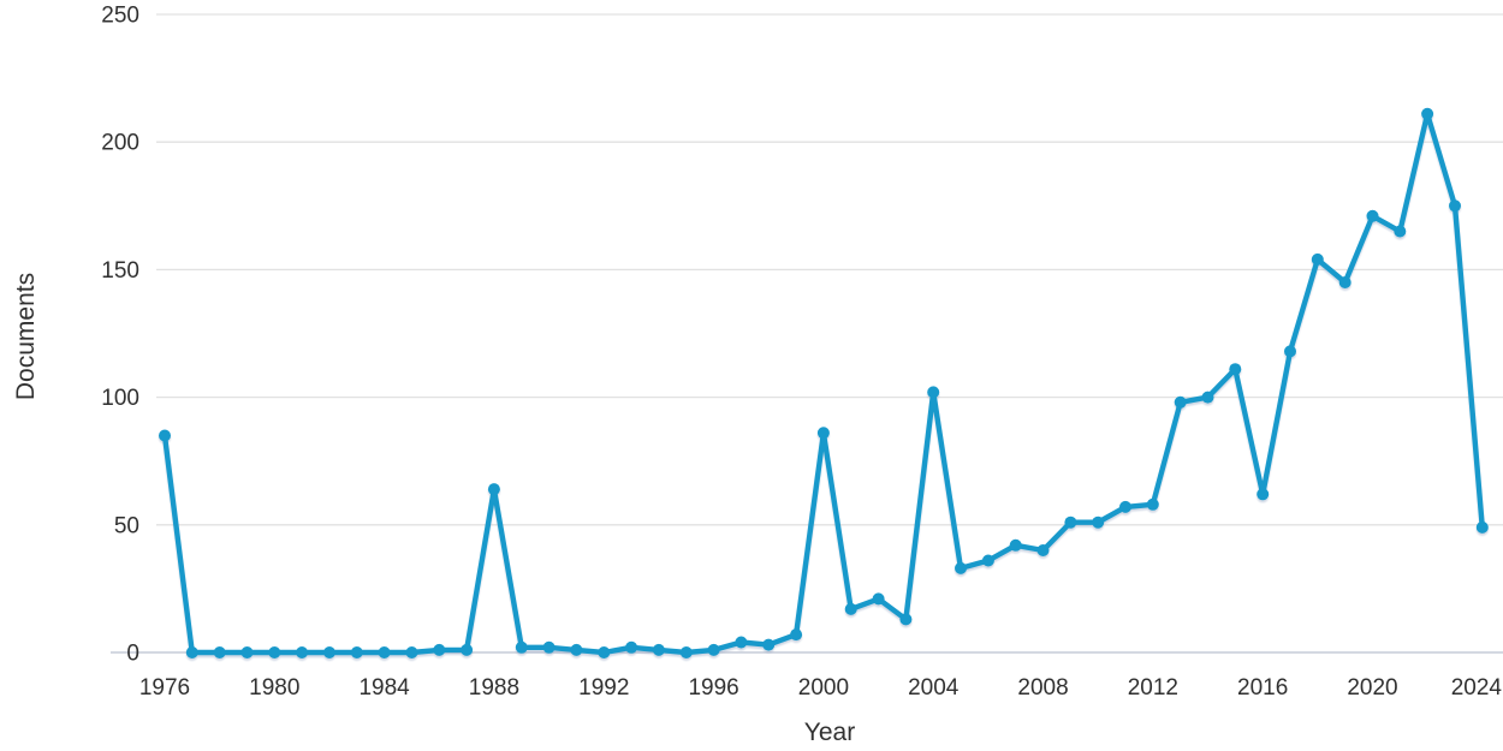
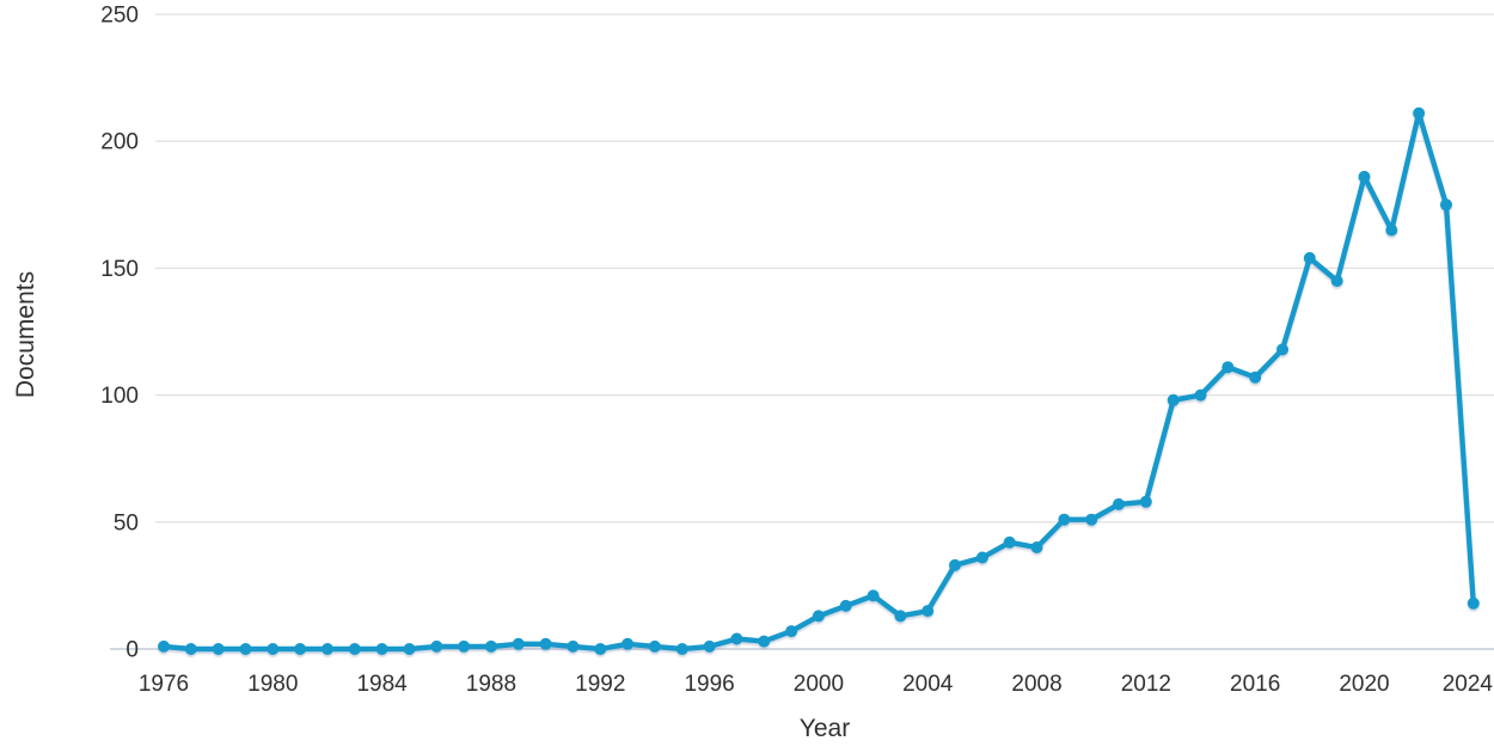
1976: 85 -> 1
1988: 64 -> 1
2000: 86 -> 13
2004: 102 -> 15
2016: 62 -> 107
2020: 171 -> 186
2024: 49 -> 18
